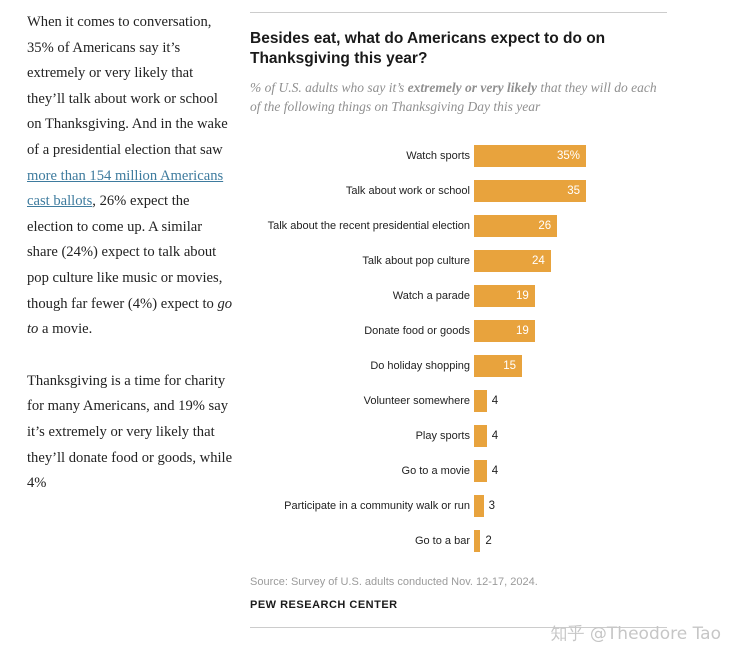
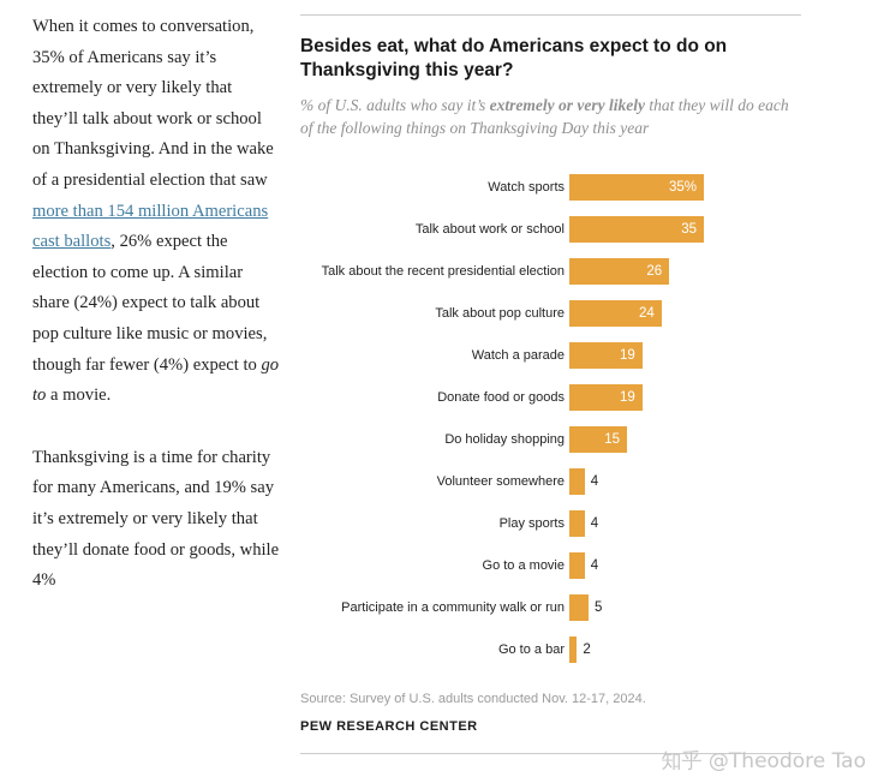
Participate in a community walk or run: 3 -> 5
